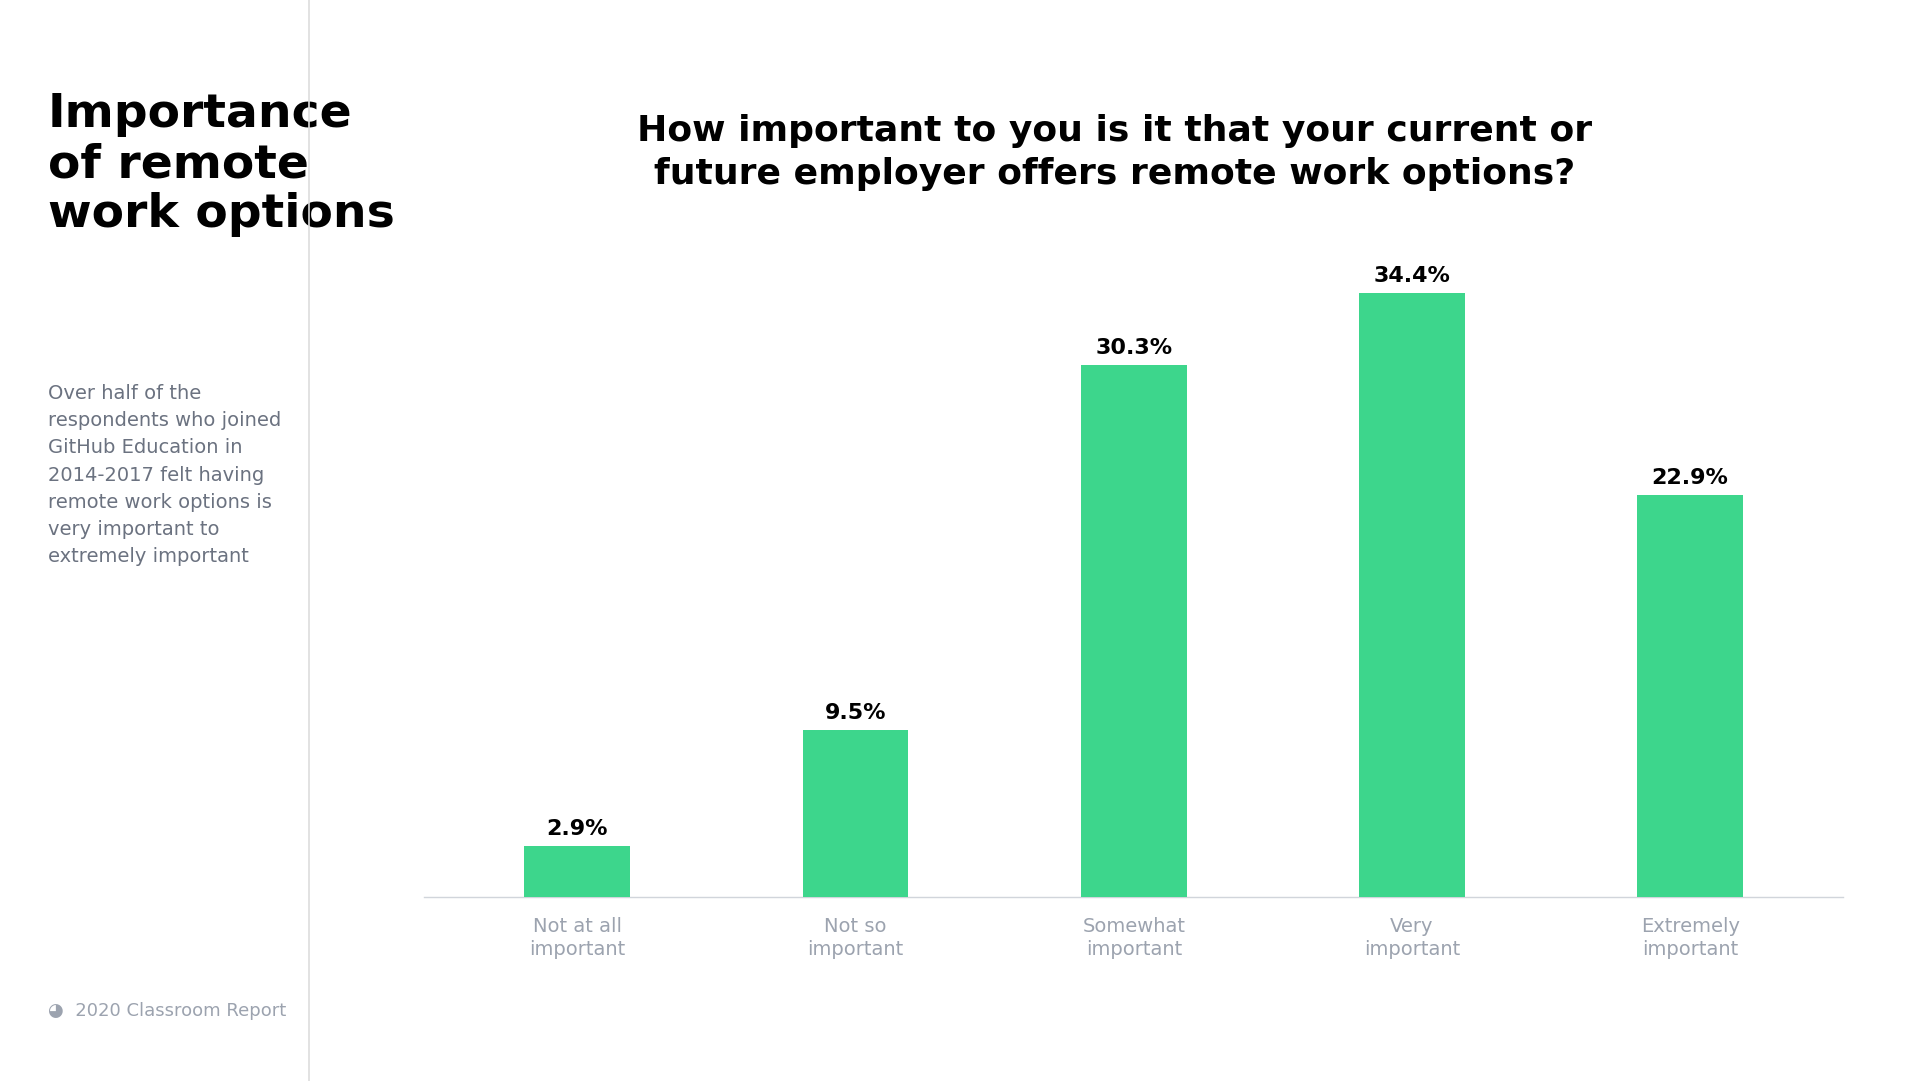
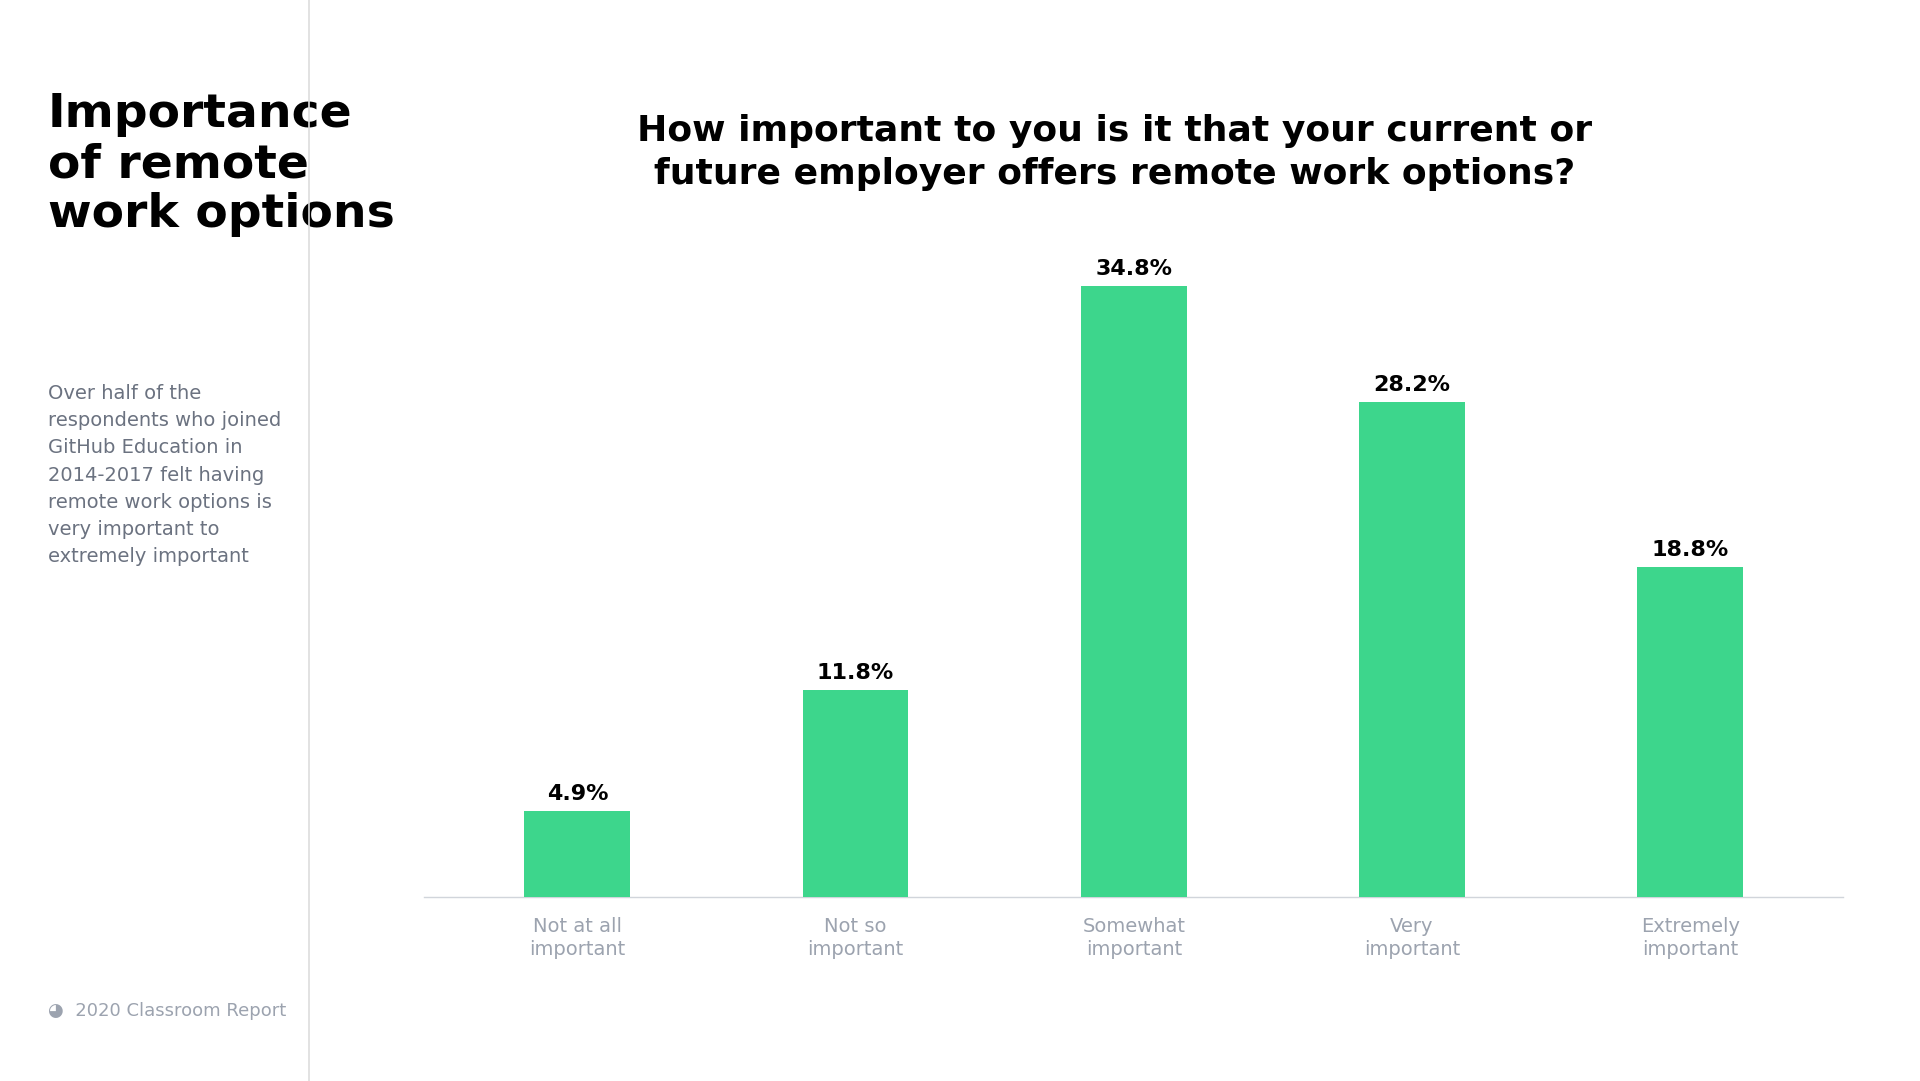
Not at all important: 2.9% -> 4.9%
Not so important: 9.5% -> 11.8%
Somewhat important: 30.3% -> 34.8%
Very important: 34.4% -> 28.2%
Extremely important: 22.9% -> 18.8%
